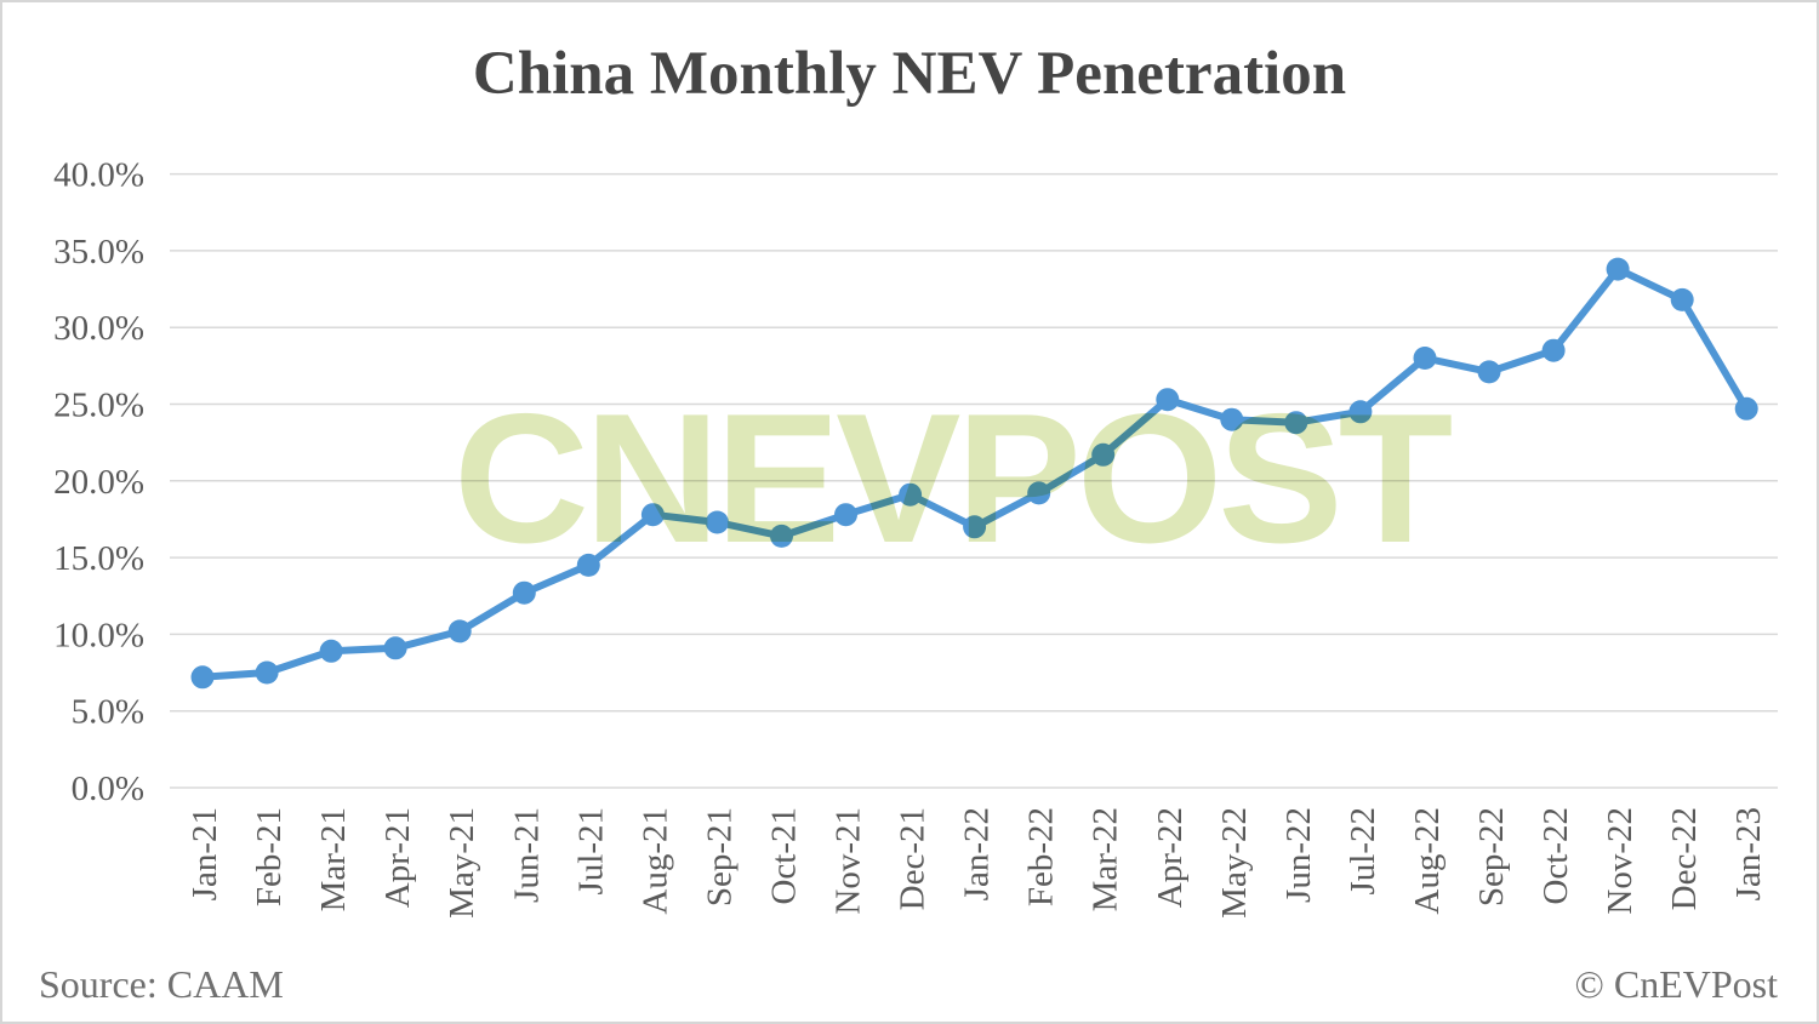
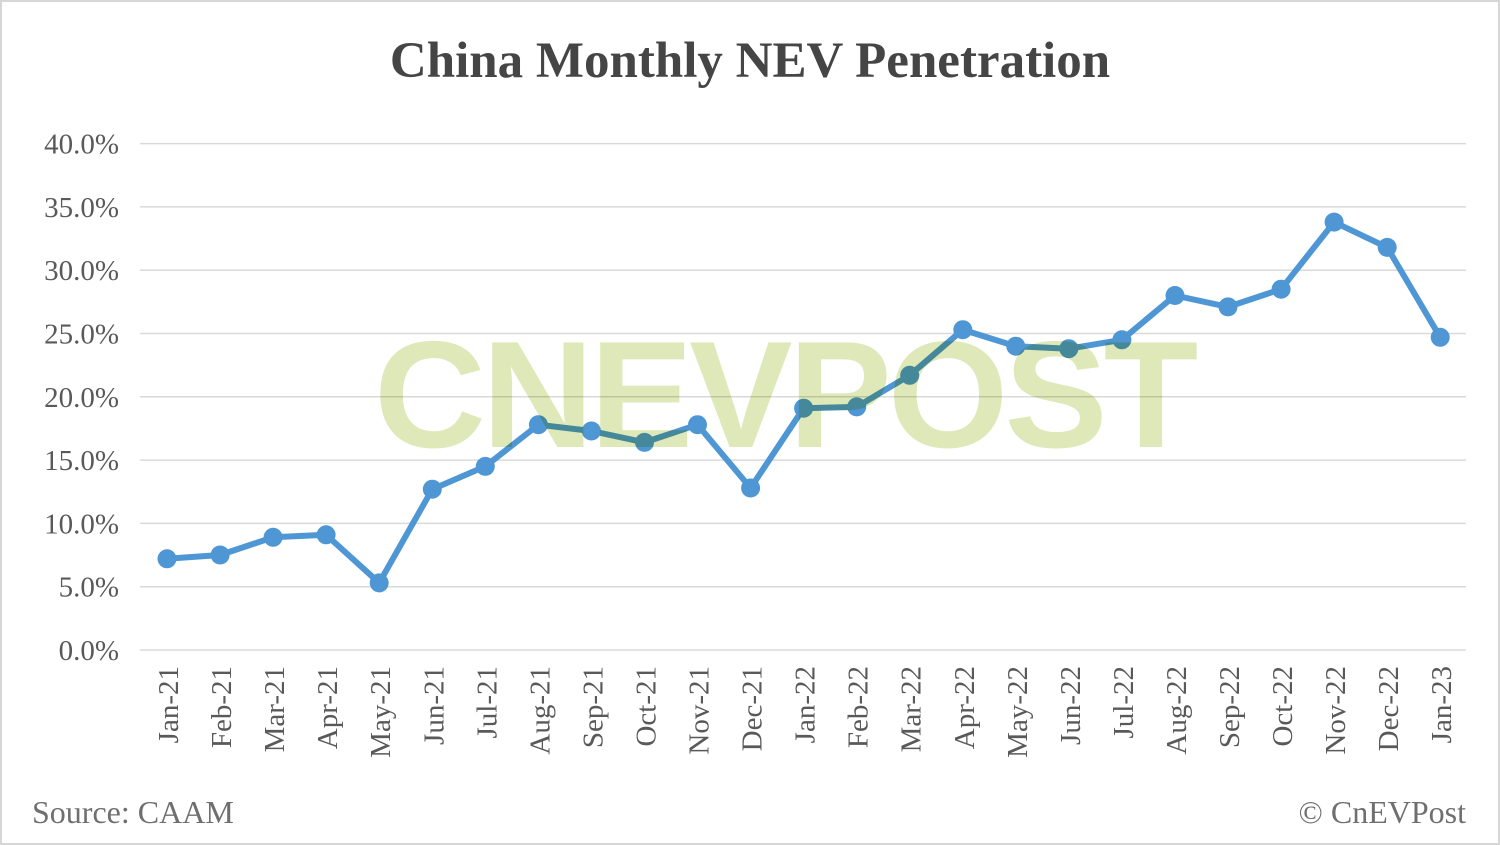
May-21: 10.2% -> 5.3%
Dec-21: 19.1% -> 12.8%
Jan-22: 17.0% -> 19.1%
